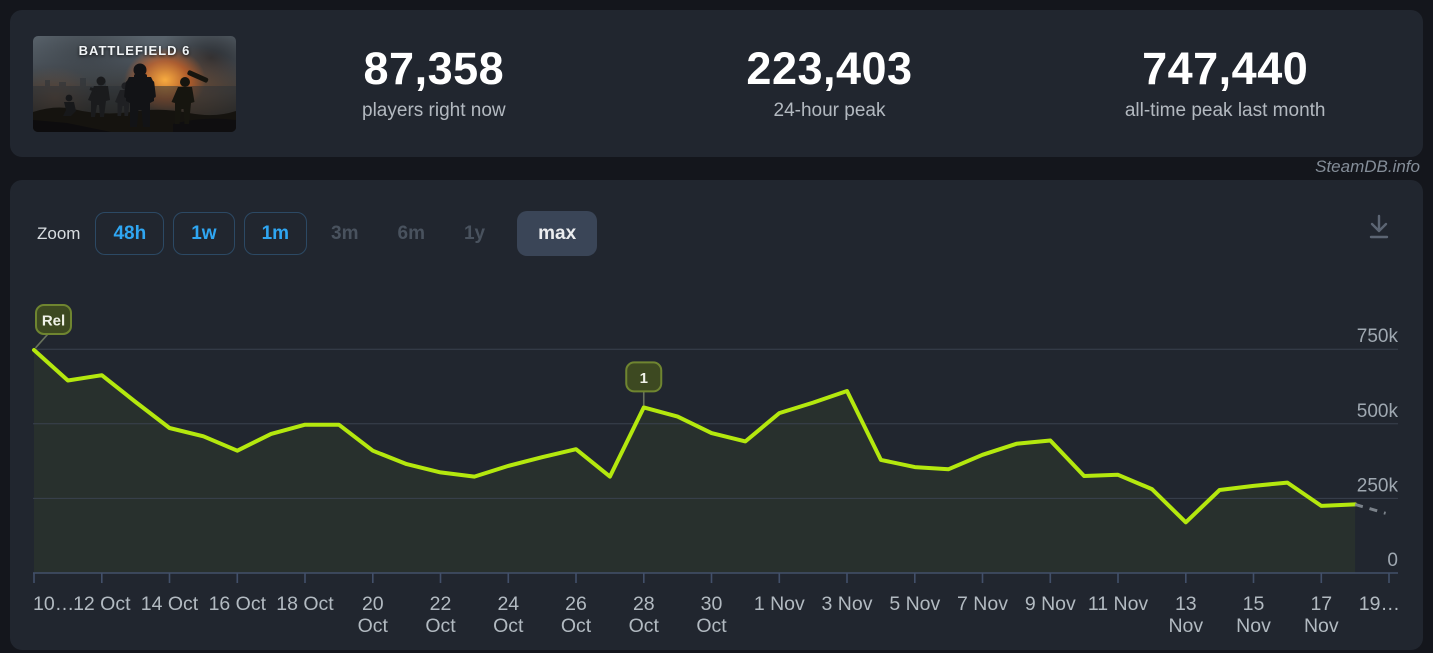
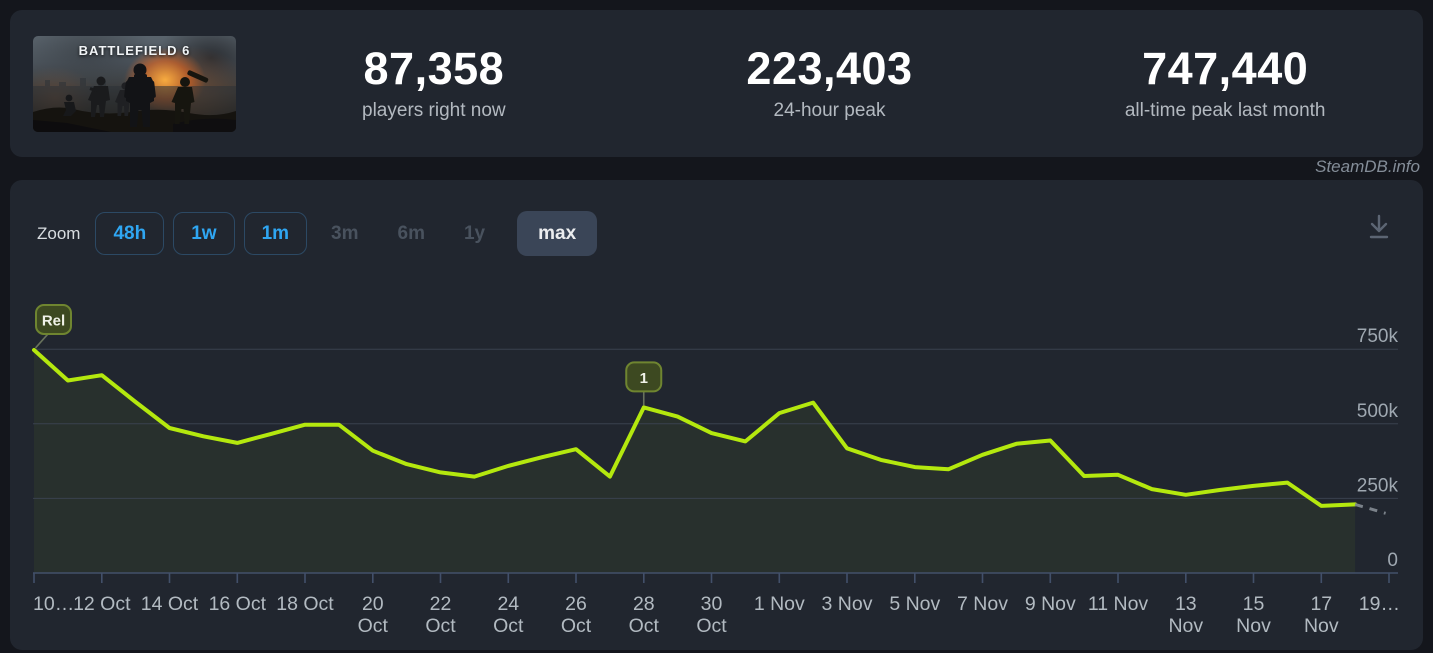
16 Oct: 410k -> 440k
3 Nov: 610k -> 420k
13 Nov: 170k -> 260k
